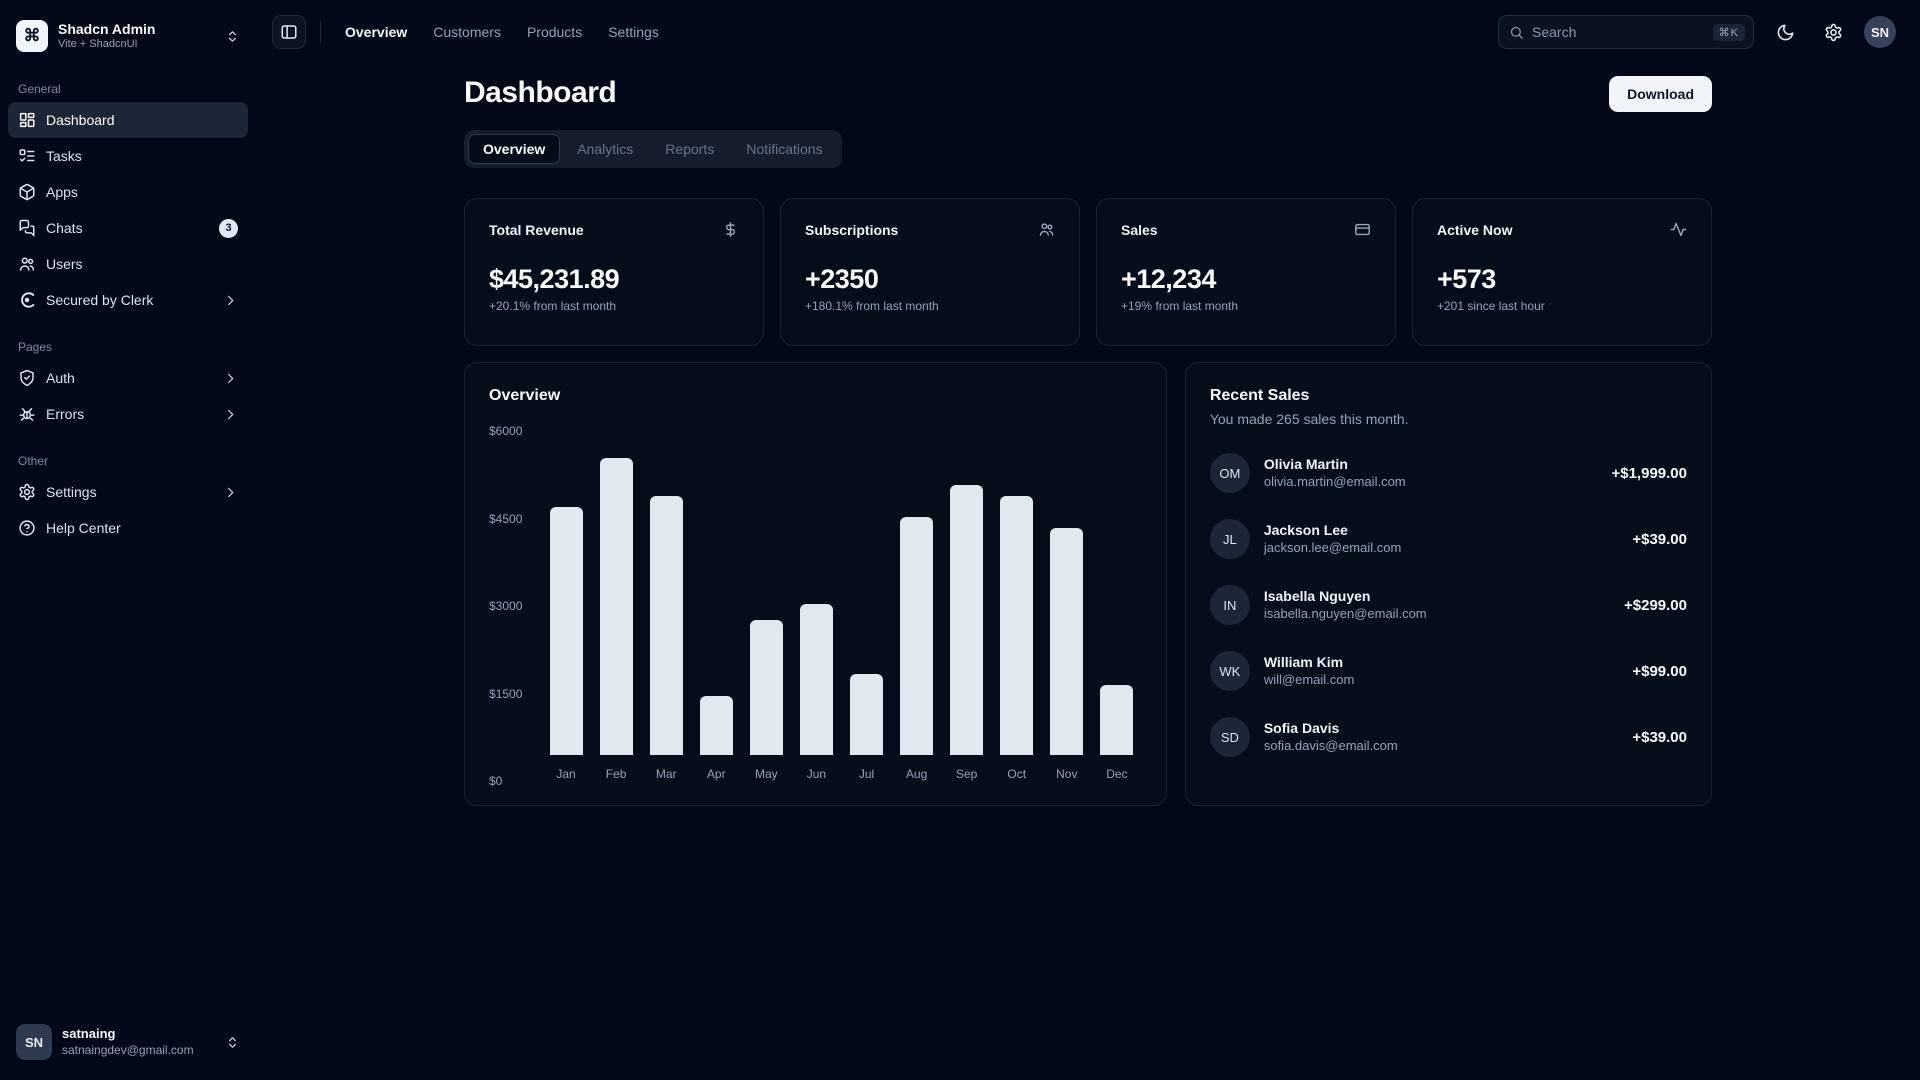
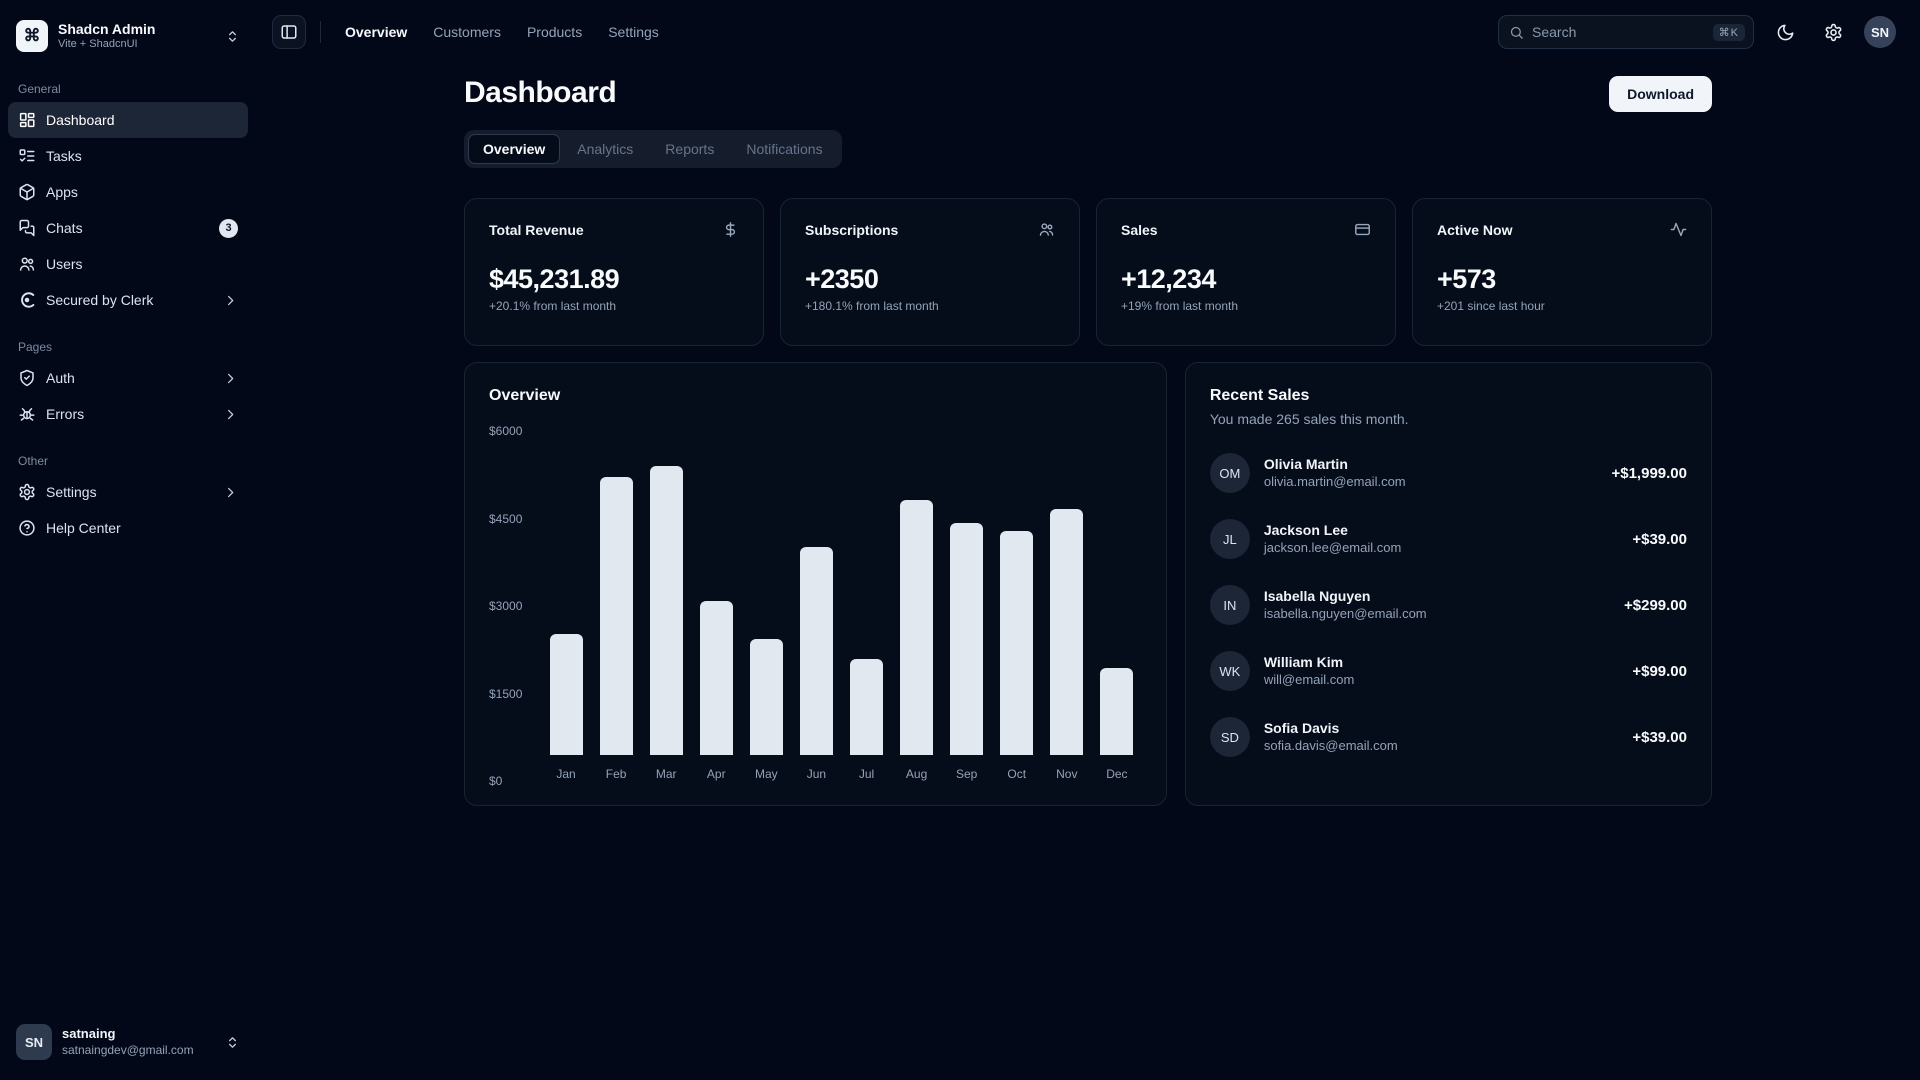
Jan: $4600 -> $2200
Feb: $5500 -> $5200
Mar: $4800 -> $5400
Apr: $1100 -> $2800
May: $2500 -> $2200
Jun: $2800 -> $3800
Jul: $1500 -> $1800
Aug: $4400 -> $4700
Sep: $5000 -> $4300
Oct: $4800 -> $4200
Nov: $4200 -> $4600
Dec: $1300 -> $1600
